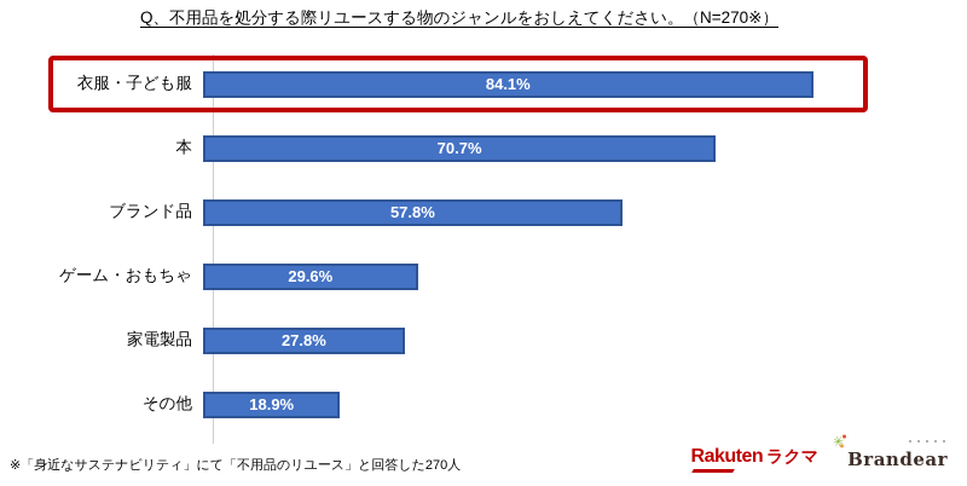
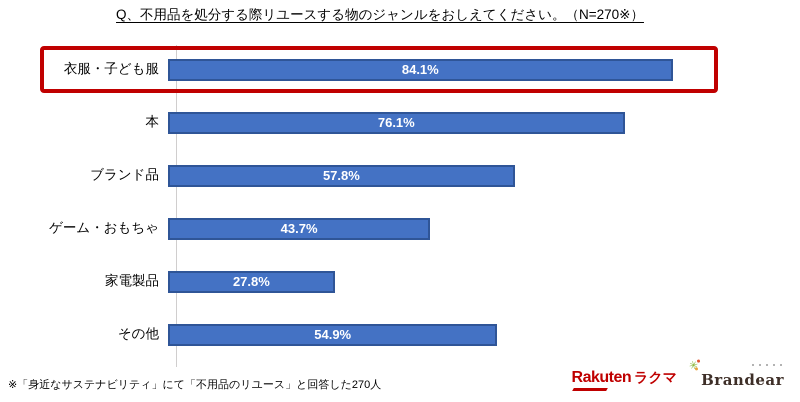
本: 70.7% -> 76.1%
ゲーム・おもちゃ: 29.6% -> 43.7%
その他: 18.9% -> 54.9%
